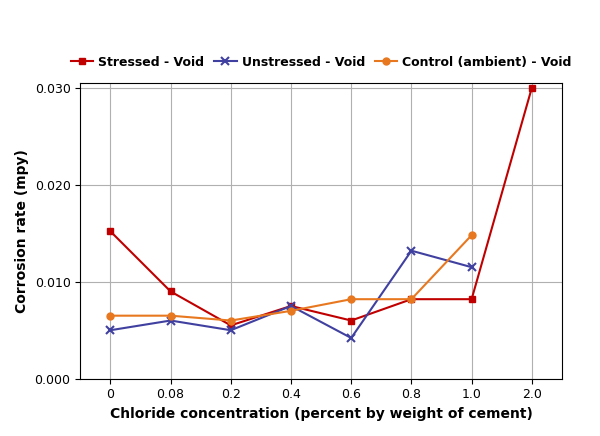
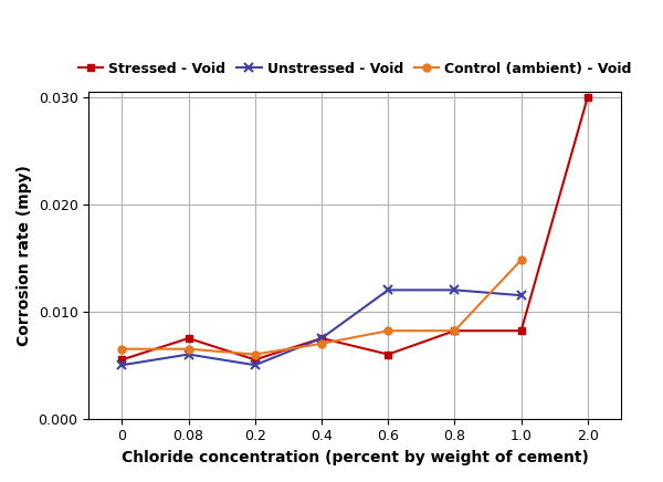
Stressed - Void/0: 0.0152 -> 0.0055
Stressed - Void/0.08: 0.0090 -> 0.0075
Unstressed - Void/0.6: 0.0042 -> 0.0120
Unstressed - Void/0.8: 0.0132 -> 0.0120
